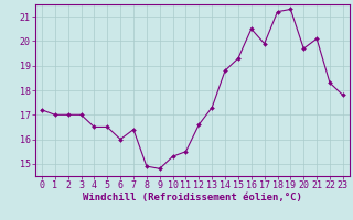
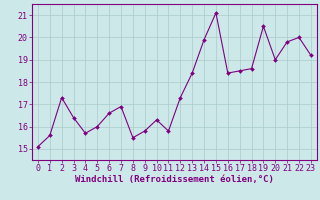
0: 17.2 -> 15.1
1: 17.0 -> 15.6
2: 17.0 -> 17.3
3: 17.0 -> 16.4
4: 16.5 -> 15.7
5: 16.5 -> 16.0
6: 16.0 -> 16.6
7: 16.4 -> 16.9
8: 14.9 -> 15.5
9: 14.8 -> 15.8
10: 15.3 -> 16.3
11: 15.5 -> 15.8
12: 16.6 -> 17.3
13: 17.3 -> 18.4
14: 18.8 -> 19.9
15: 19.3 -> 21.1
16: 20.5 -> 18.4
17: 19.9 -> 18.5
18: 21.2 -> 18.6
19: 21.3 -> 20.5
20: 19.7 -> 19.0
21: 20.1 -> 19.8
22: 18.3 -> 20.0
23: 17.8 -> 19.2
